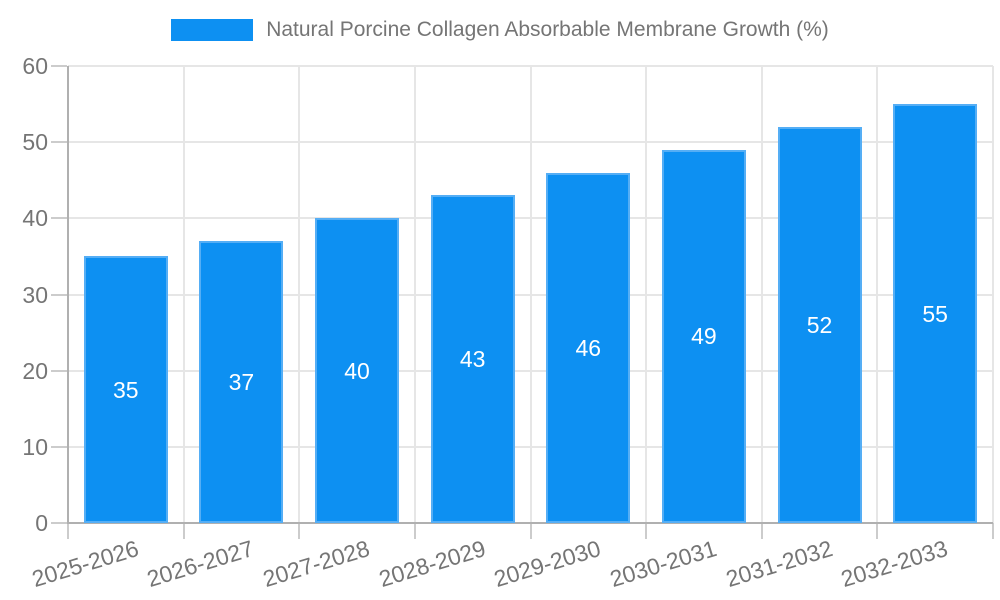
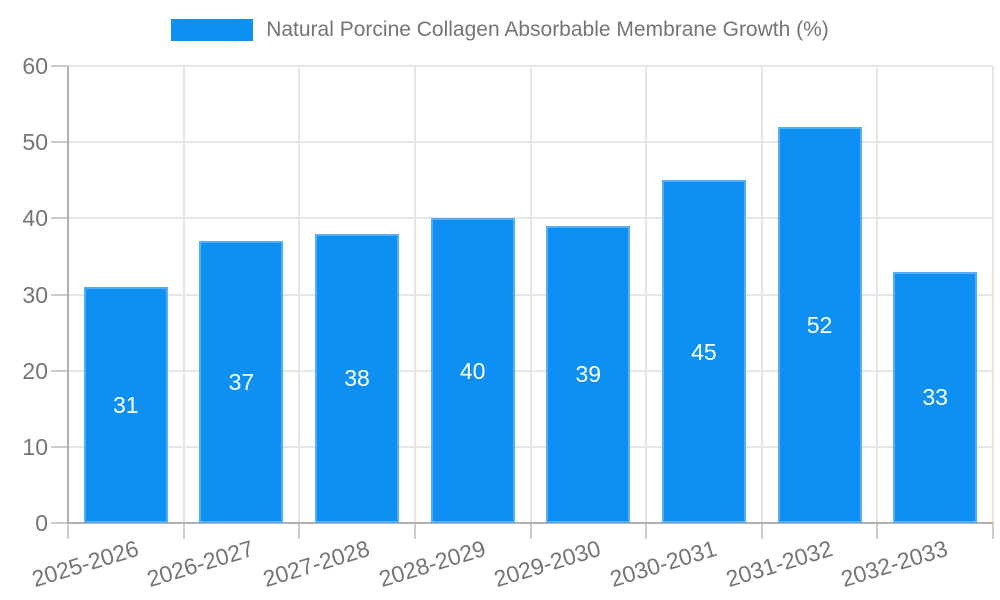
2025-2026: 35 -> 31
2027-2028: 40 -> 38
2028-2029: 43 -> 40
2029-2030: 46 -> 39
2030-2031: 49 -> 45
2032-2033: 55 -> 33
